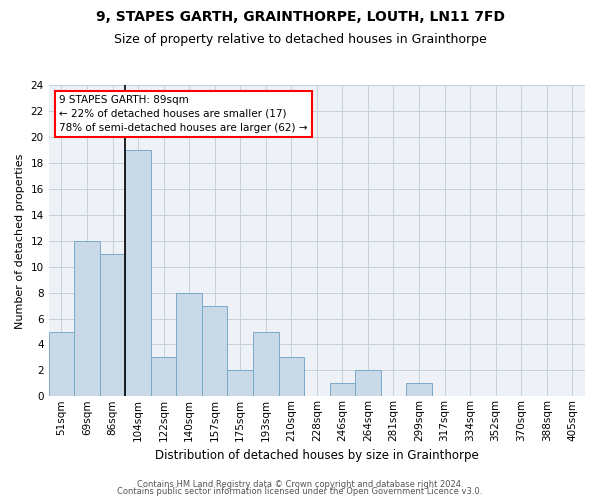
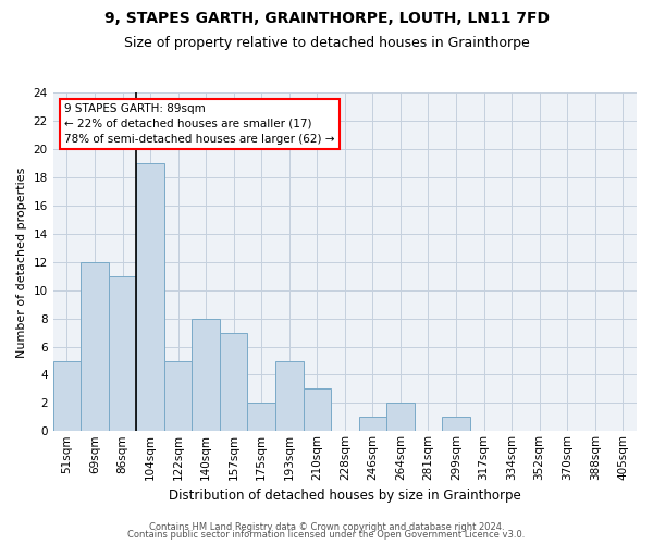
122sqm: 3 -> 5
